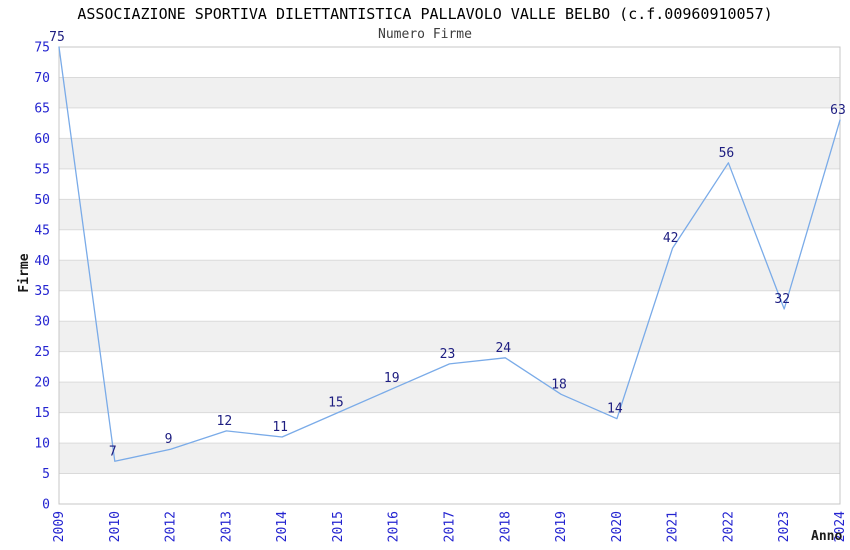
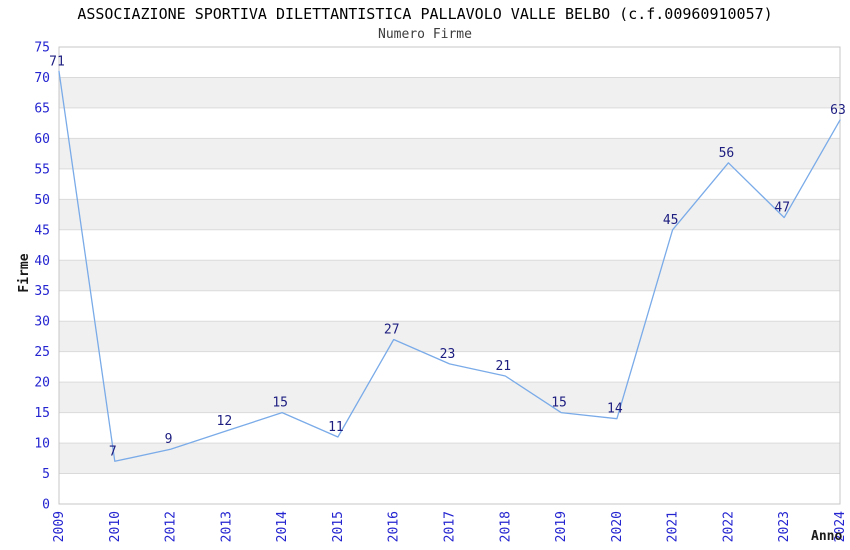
2009: 75 -> 71
2014: 11 -> 15
2015: 15 -> 11
2016: 19 -> 27
2018: 24 -> 21
2019: 18 -> 15
2021: 42 -> 45
2023: 32 -> 47
